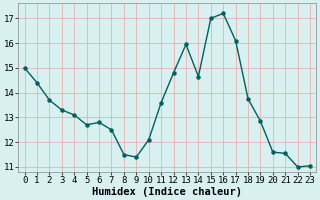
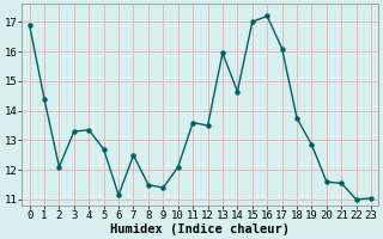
0: 15.00 -> 16.90
2: 13.70 -> 12.10
4: 13.10 -> 13.35
6: 12.80 -> 11.15
12: 14.80 -> 13.50
